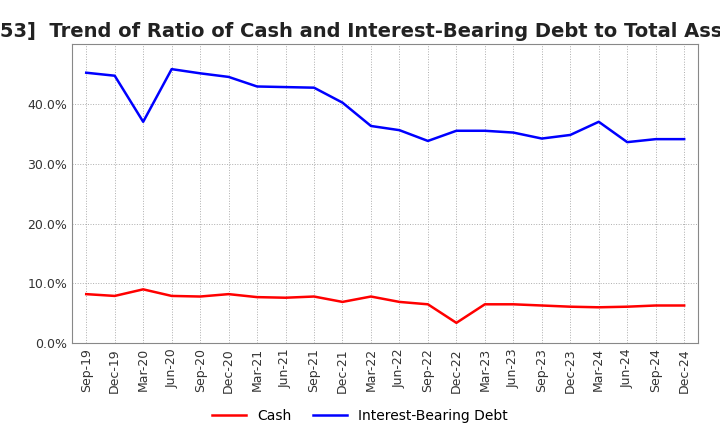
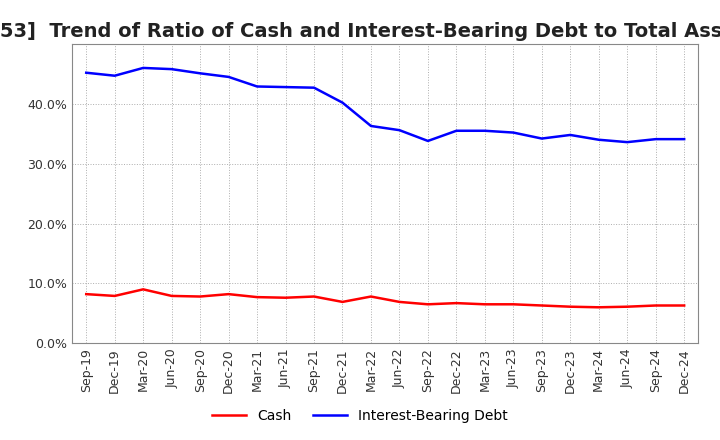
Interest-Bearing Debt/Mar-20: 37.0% -> 46.0%
Cash/Dec-22: 3.4% -> 6.7%
Interest-Bearing Debt/Mar-24: 37.0% -> 34.0%
